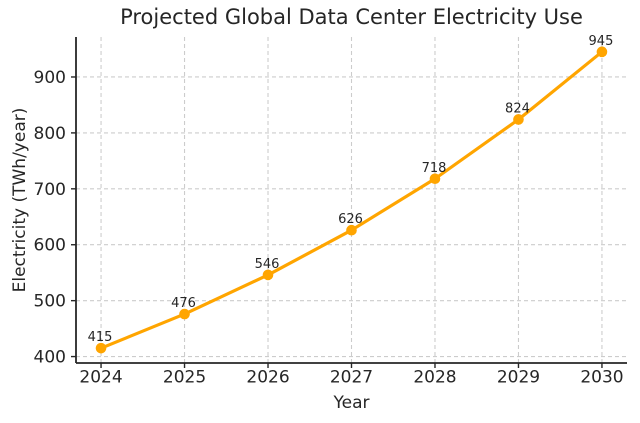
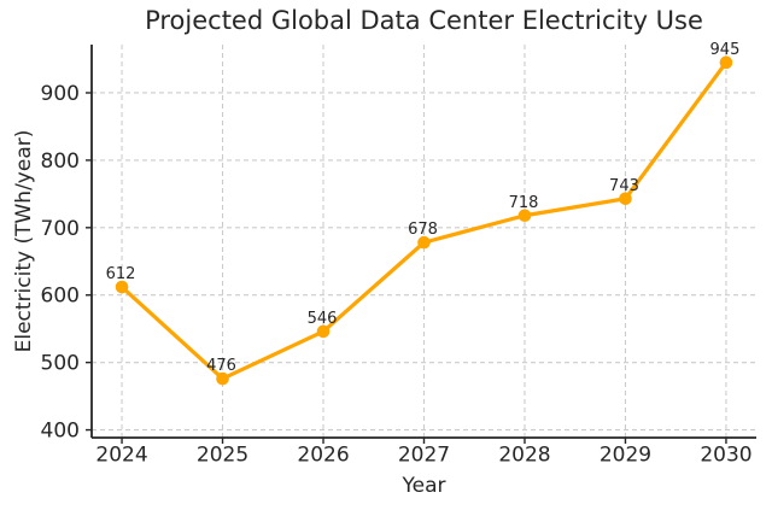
2024: 415 -> 612
2027: 626 -> 678
2029: 824 -> 743
